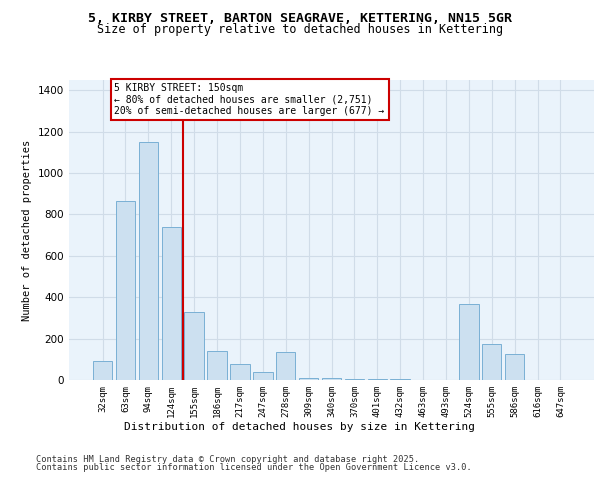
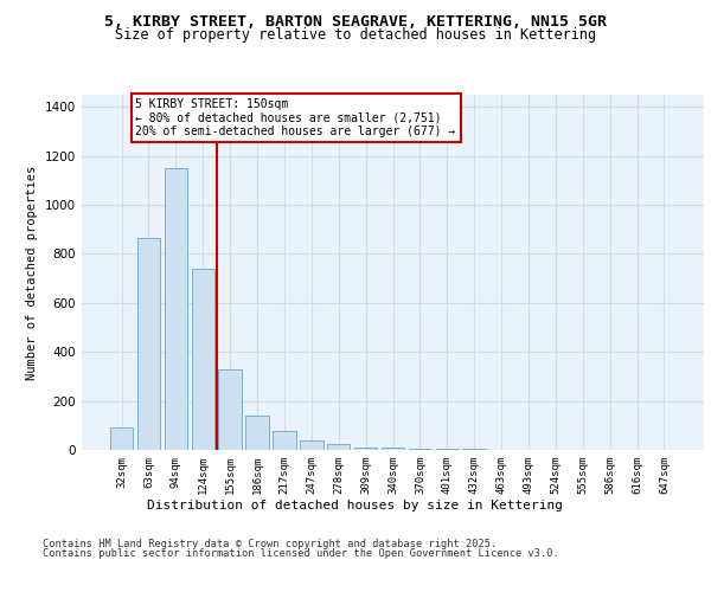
278sqm: 135 -> 22
524sqm: 365 -> 1
555sqm: 175 -> 1
586sqm: 125 -> 1
